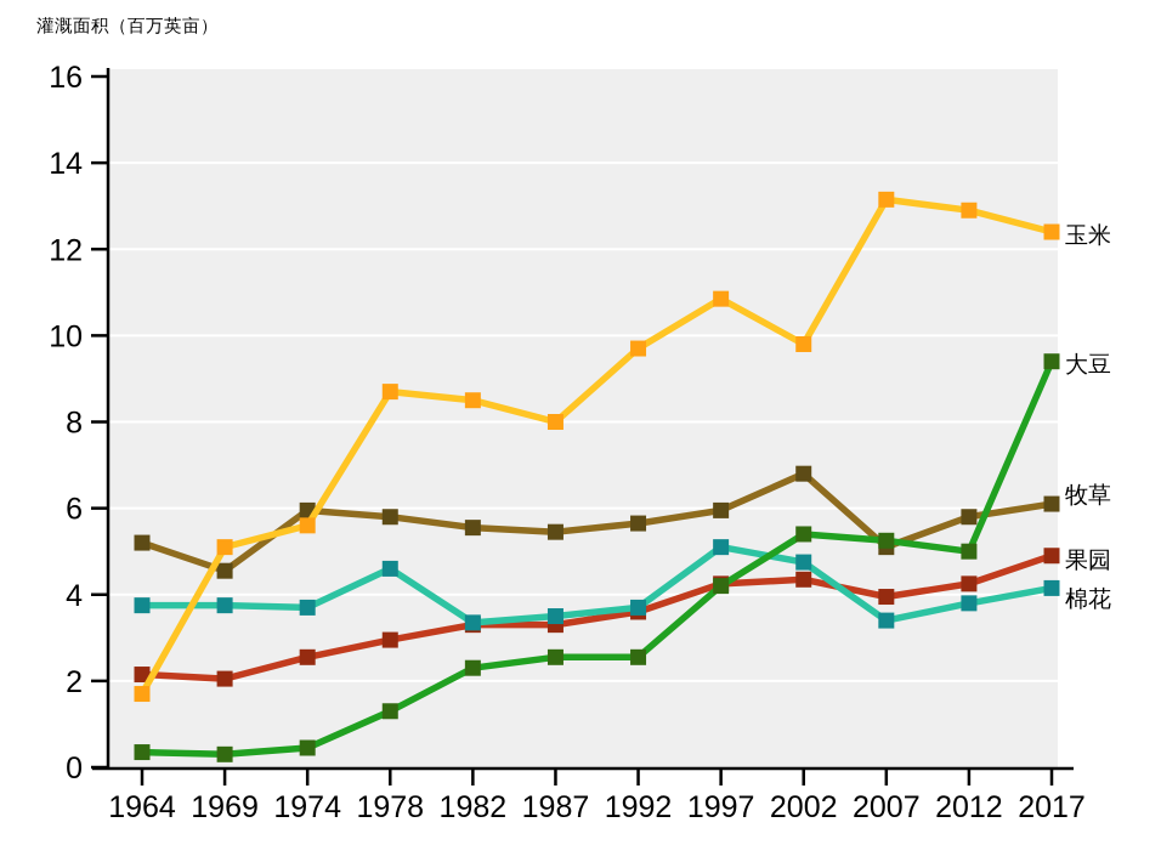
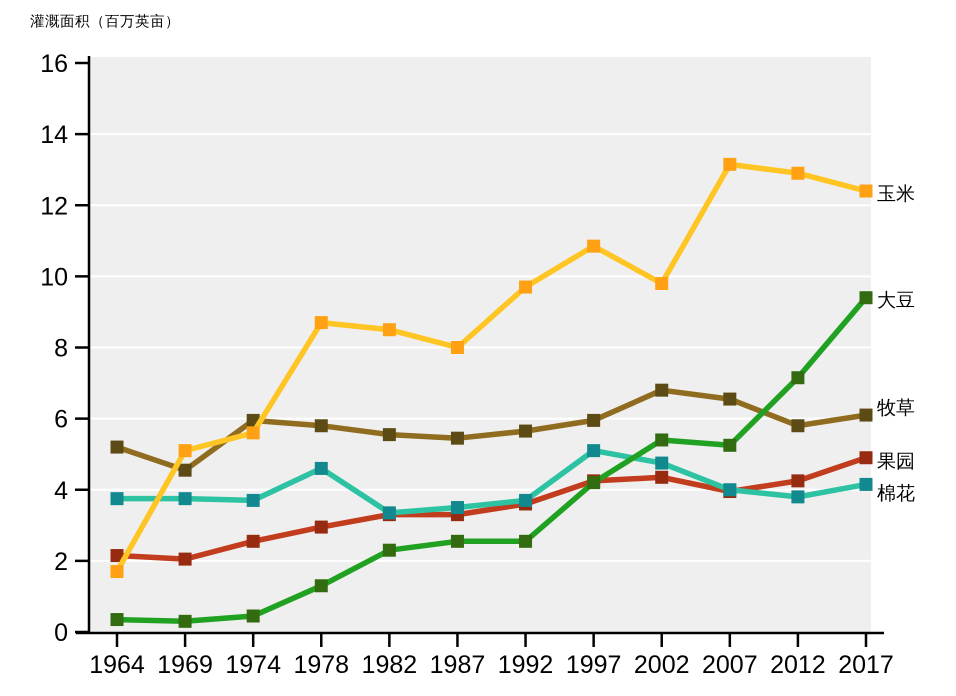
牧草/2007: 5.1 -> 6.5
棉花/2007: 3.4 -> 4.0
大豆/2012: 5.0 -> 7.2
